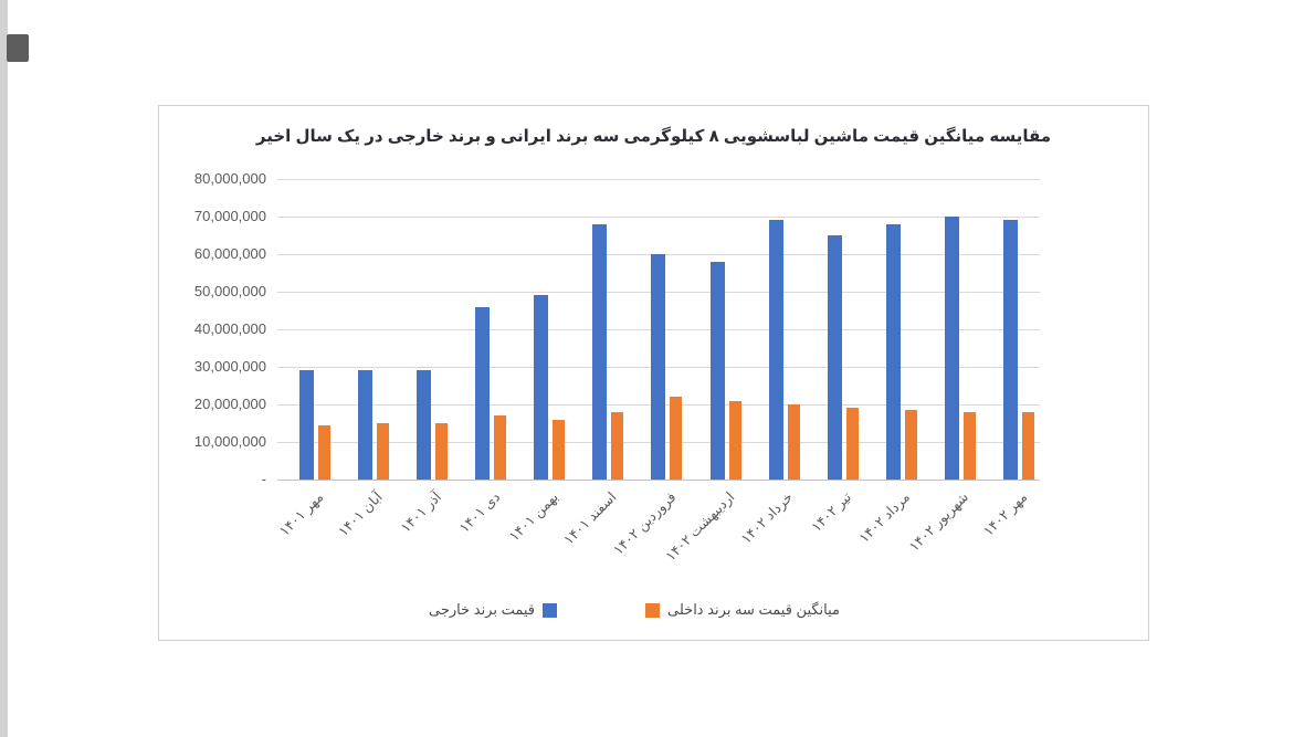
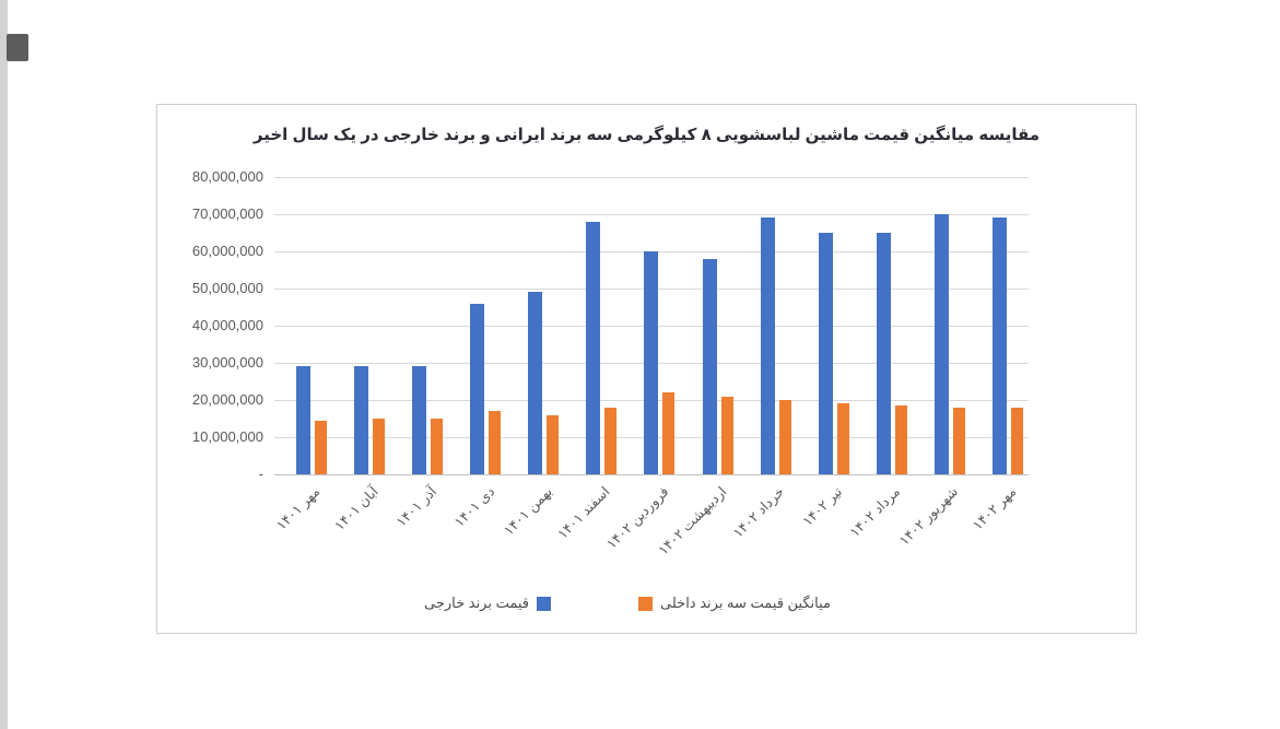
قیمت برند خارجی/مرداد ۱۴۰۲: 68000000 -> 65000000
